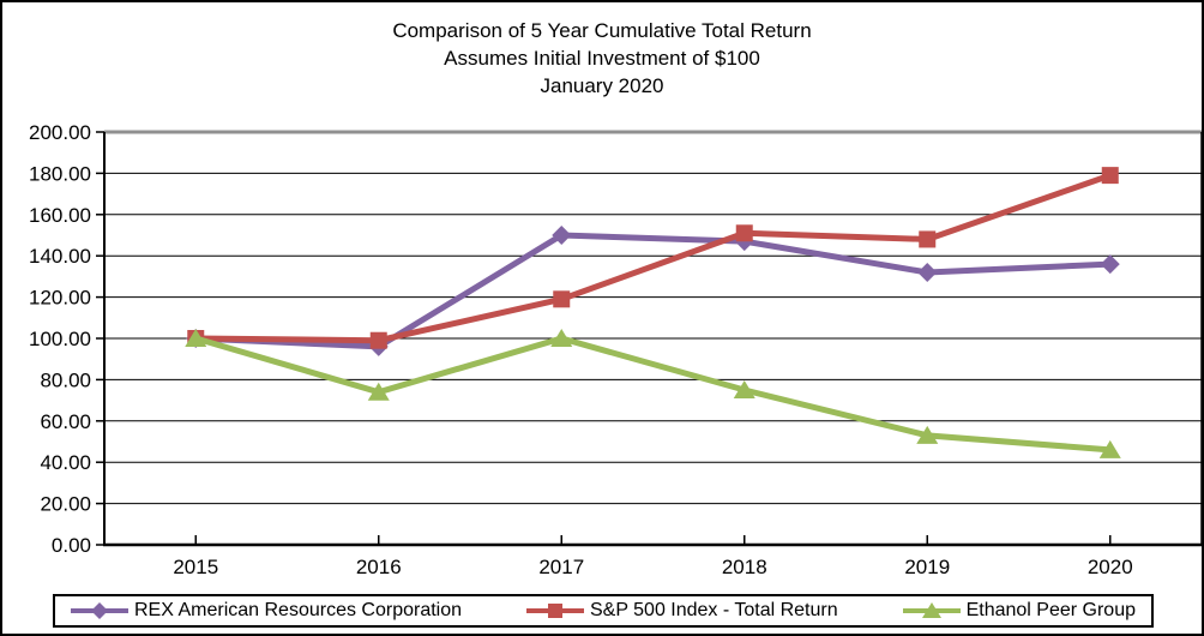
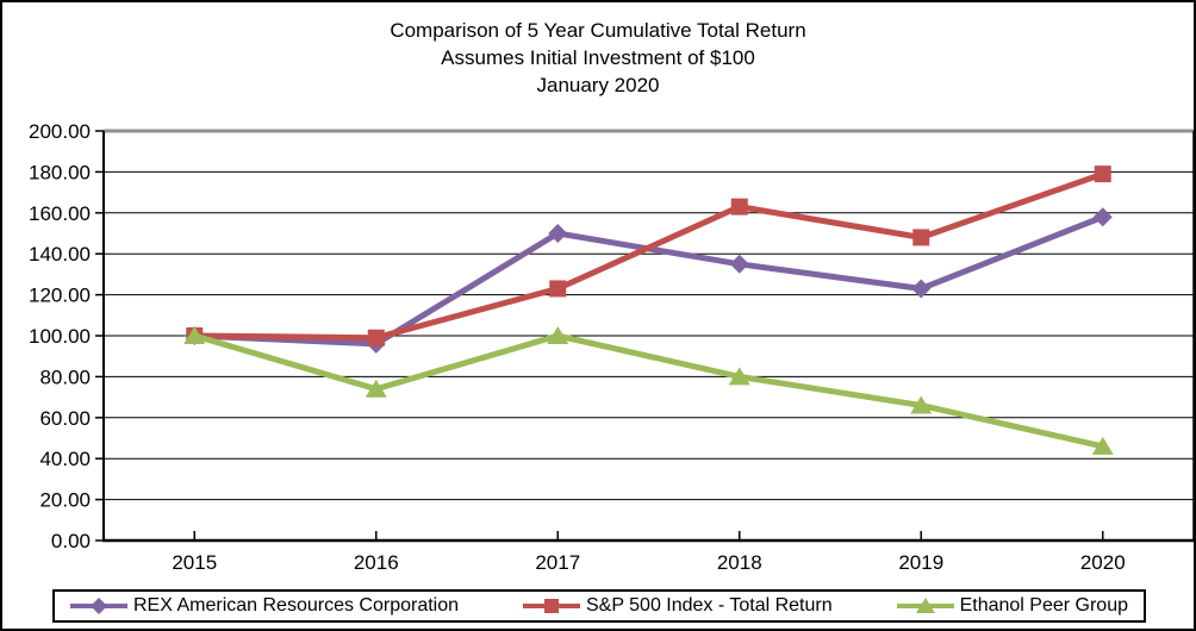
S&P 500 Index - Total Return/2017: 119 -> 123
REX American Resources Corporation/2018: 147 -> 135
S&P 500 Index - Total Return/2018: 151 -> 163
Ethanol Peer Group/2018: 75 -> 80
REX American Resources Corporation/2019: 132 -> 123
Ethanol Peer Group/2019: 53 -> 66
REX American Resources Corporation/2020: 136 -> 158
